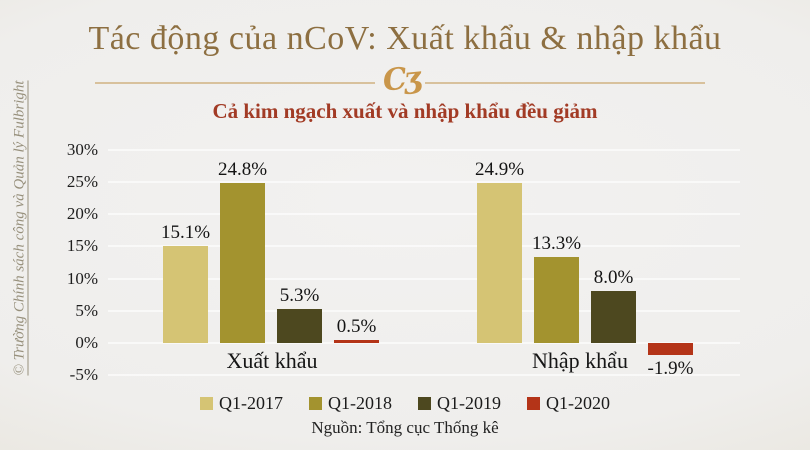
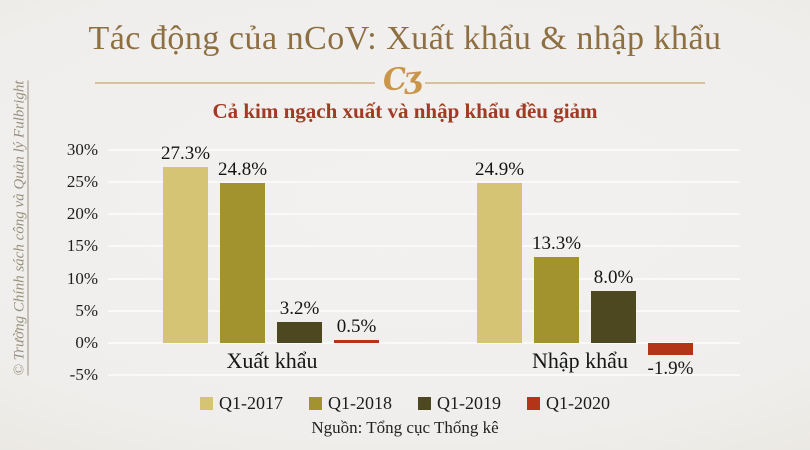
Q1-2017/Xuất khẩu: 15.1% -> 27.3%
Q1-2019/Xuất khẩu: 5.3% -> 3.2%
